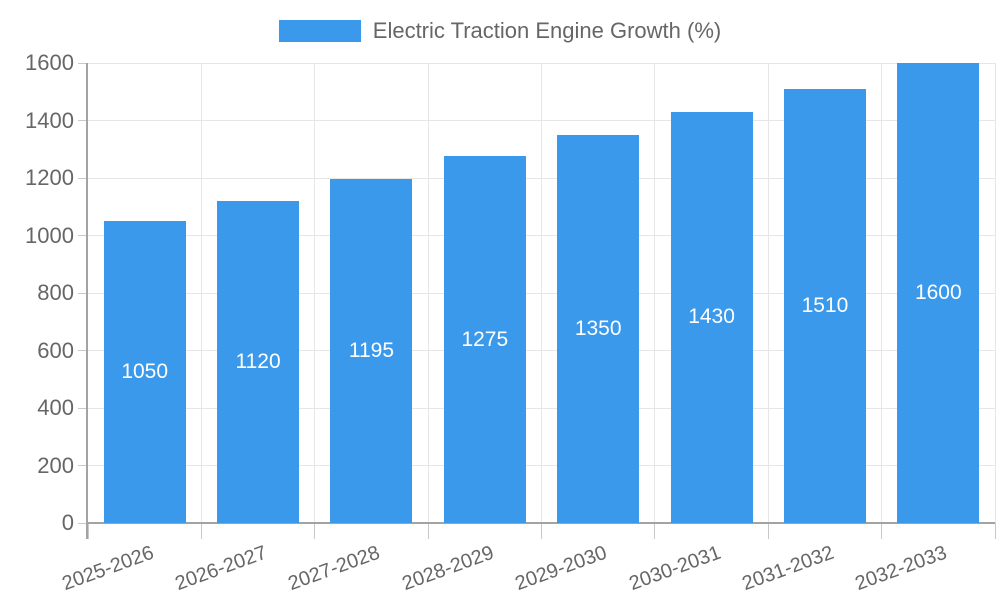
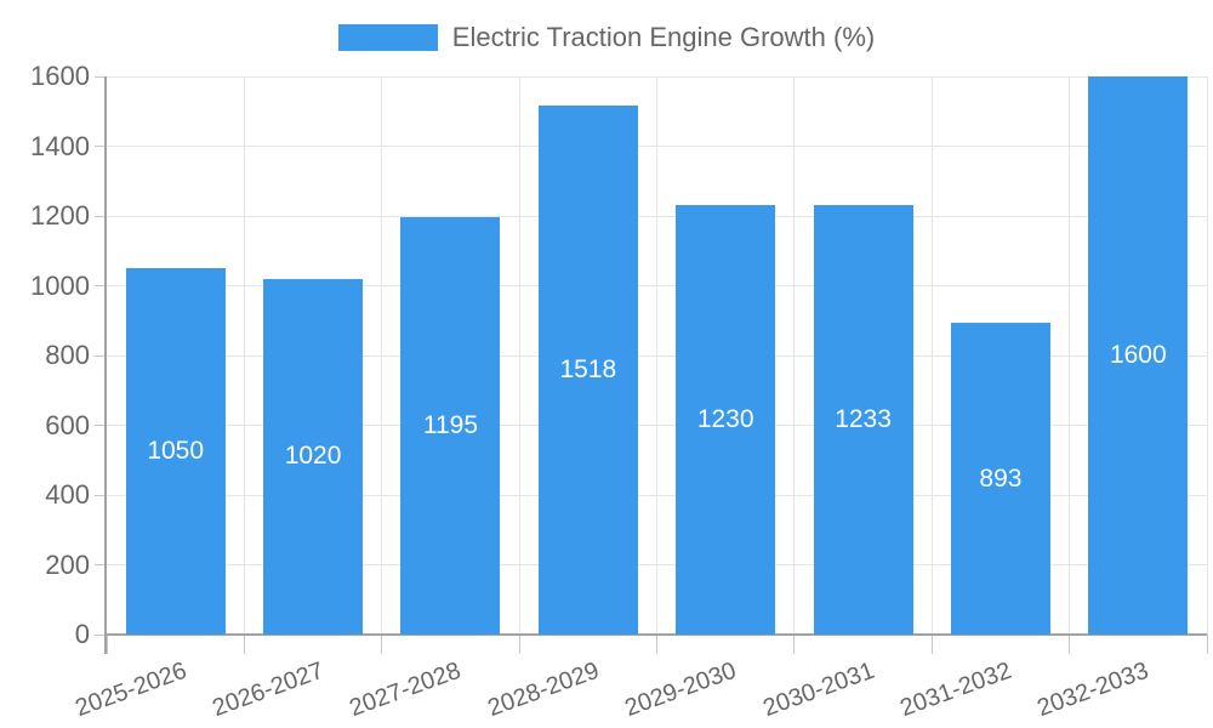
2026-2027: 1120 -> 1020
2028-2029: 1275 -> 1518
2029-2030: 1350 -> 1230
2030-2031: 1430 -> 1233
2031-2032: 1510 -> 893
